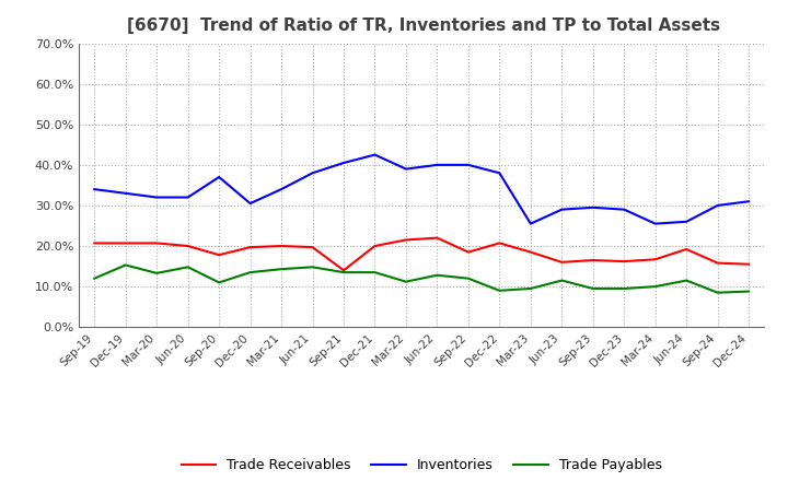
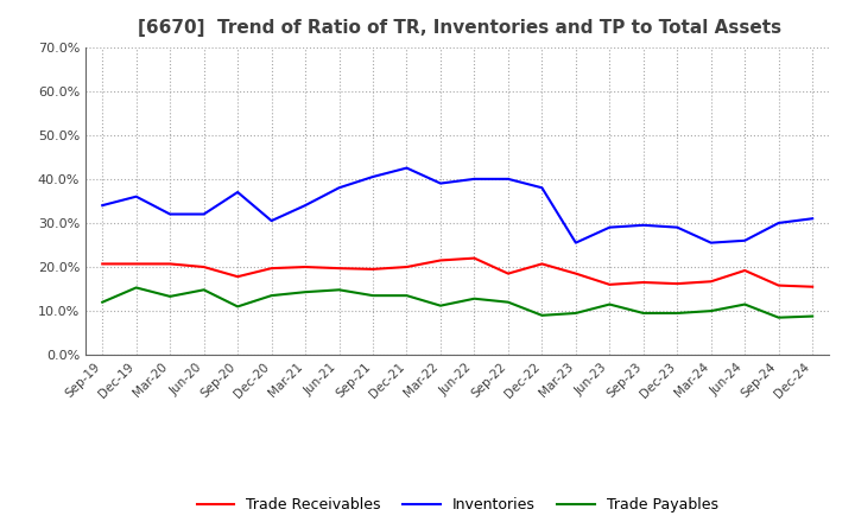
Inventories/Dec-19: 33.0% -> 36.0%
Trade Receivables/Sep-21: 14.0% -> 19.5%
